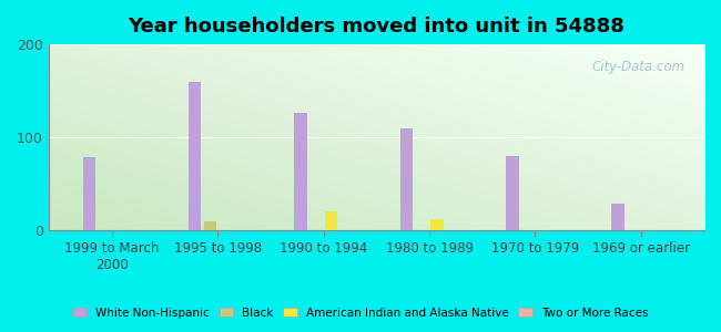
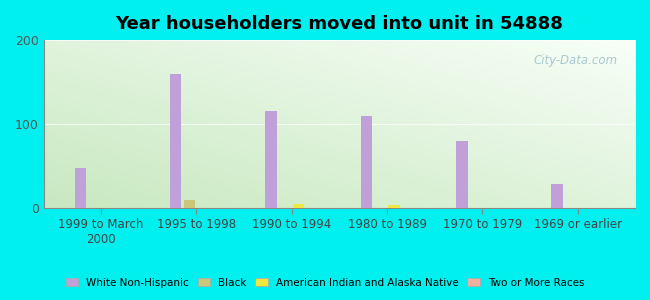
White Non-Hispanic/1999 to March 2000: 78 -> 47
White Non-Hispanic/1990 to 1994: 126 -> 115
American Indian and Alaska Native/1990 to 1994: 20 -> 4
American Indian and Alaska Native/1980 to 1989: 12 -> 3
